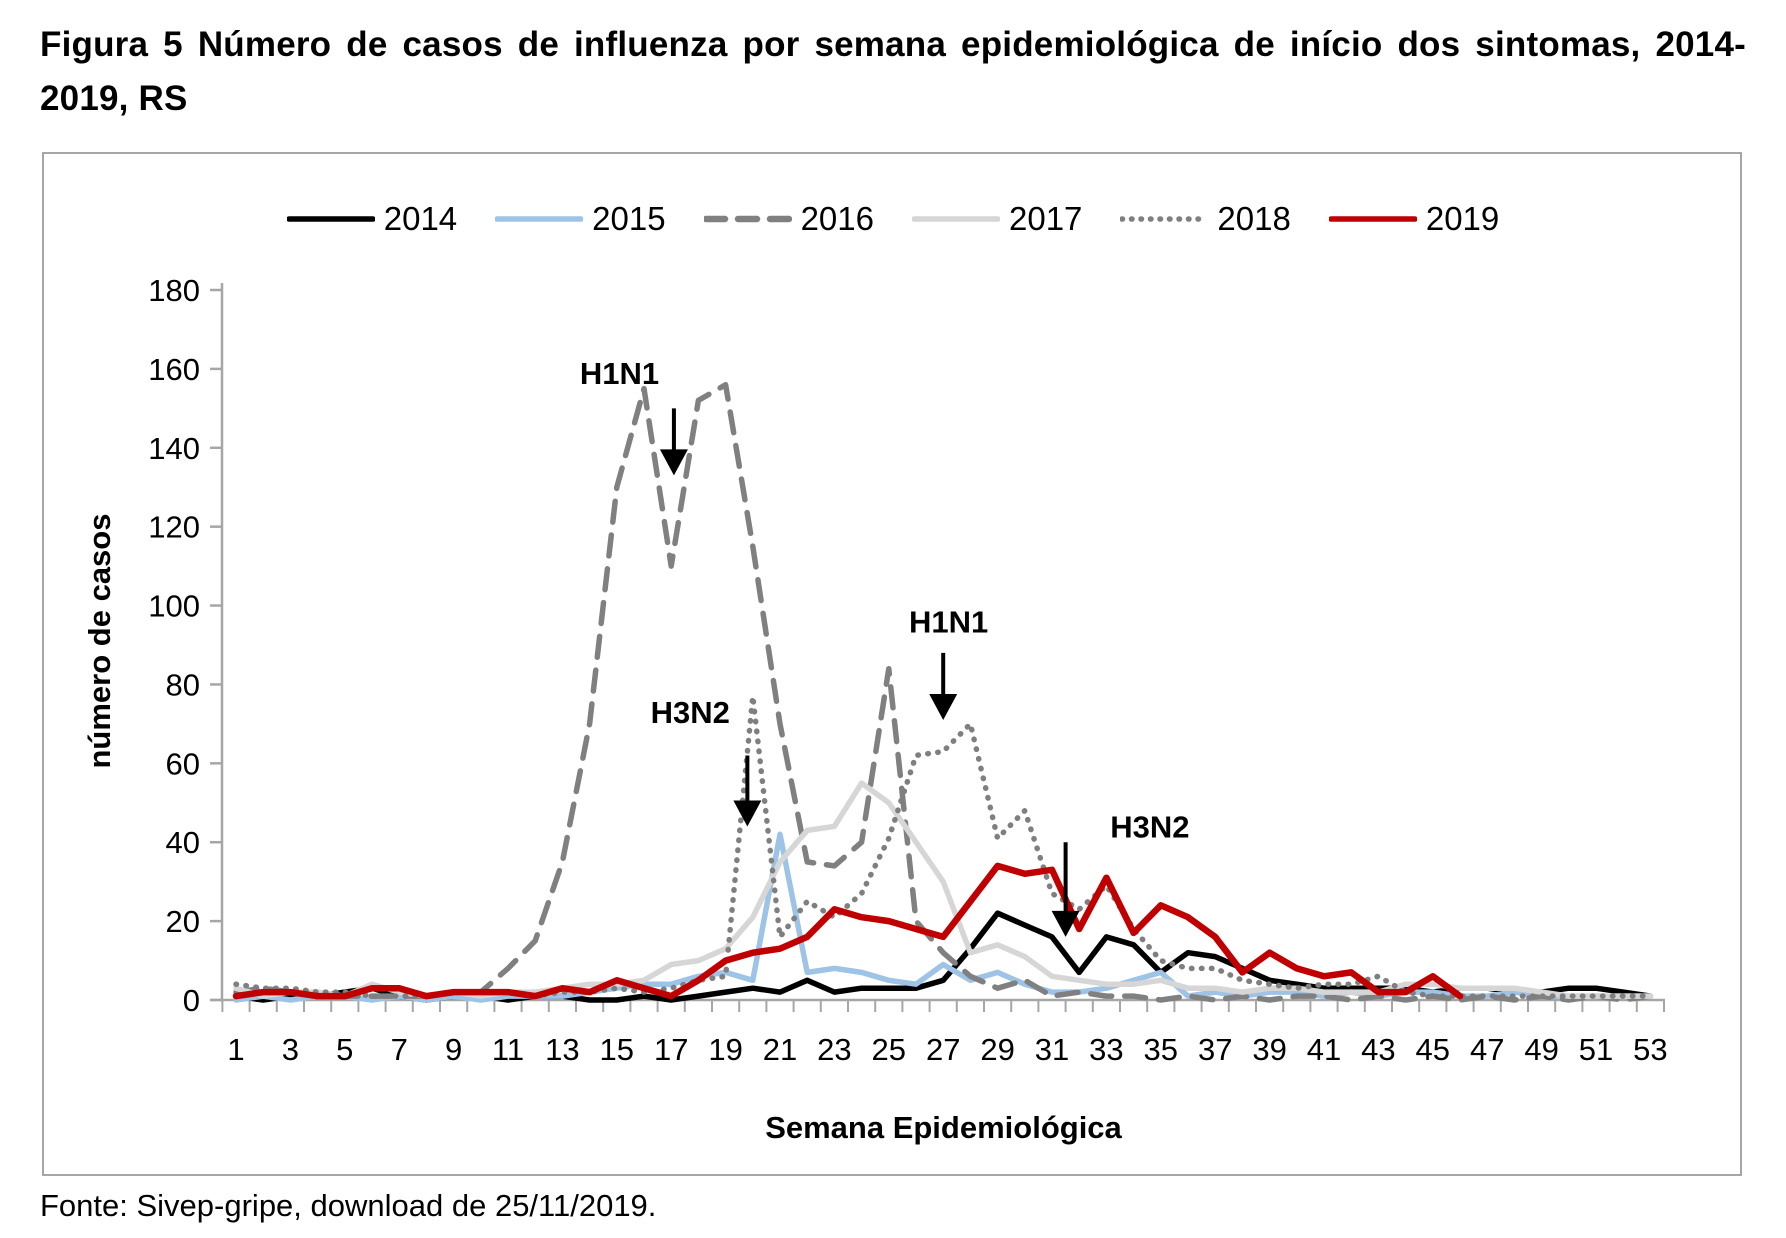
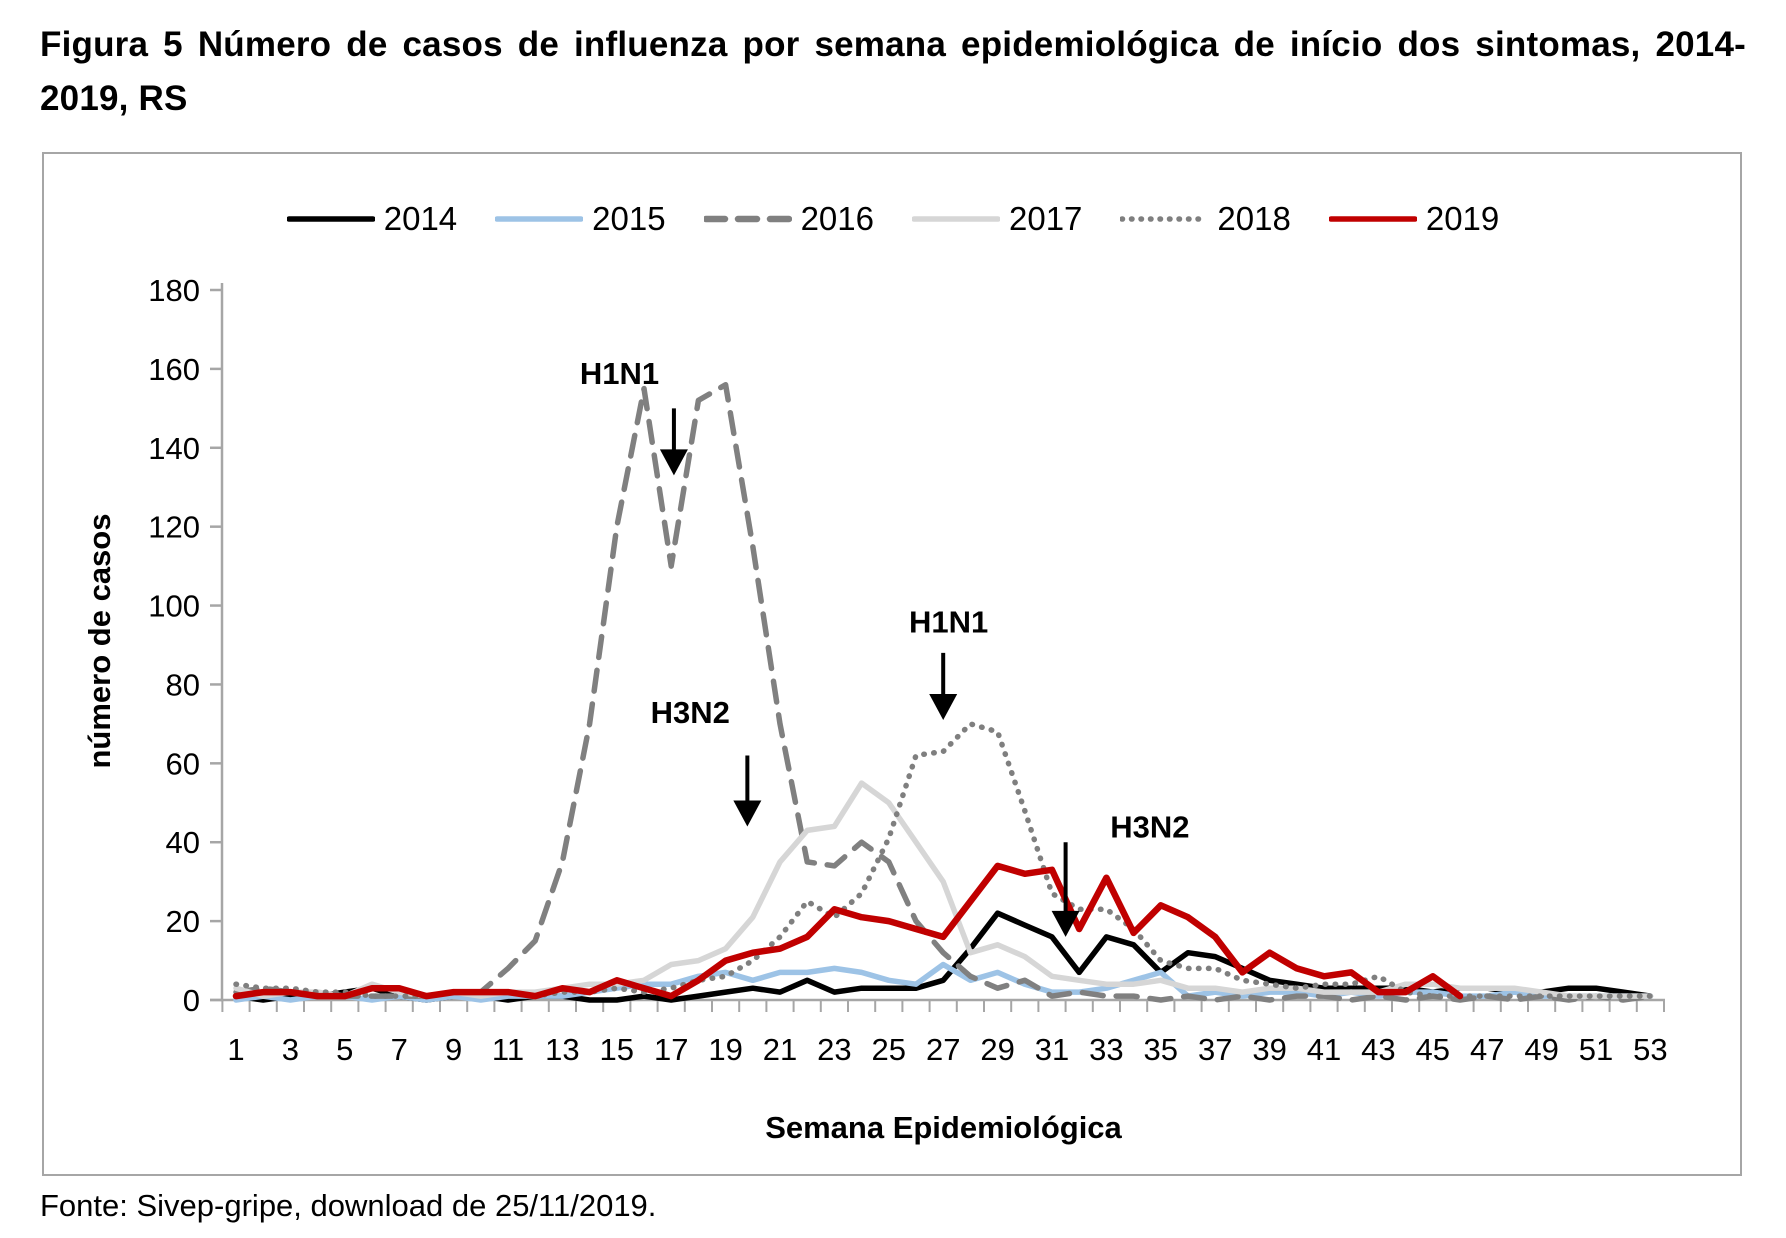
2016/15: 130 -> 120
2018/20: 77 -> 10
2015/21: 42 -> 7
2016/25: 84 -> 35
2018/29: 41 -> 68
2018/33: 29 -> 23
